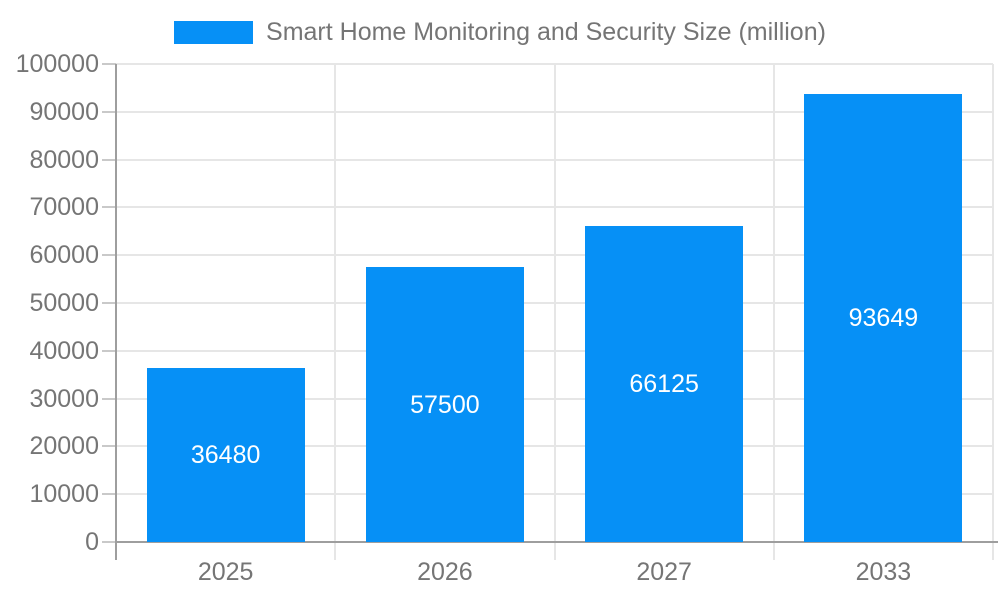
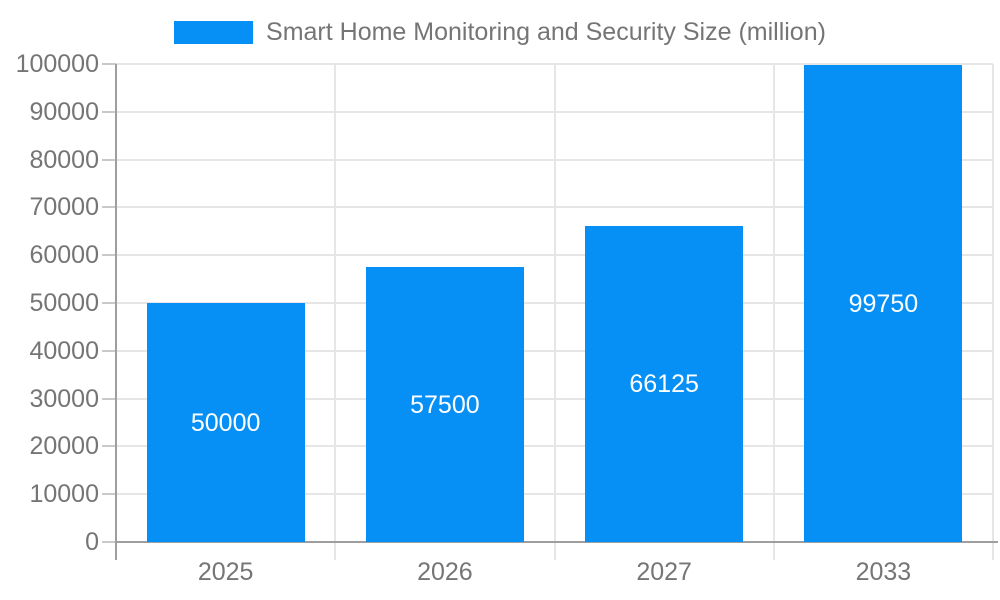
2025: 36480 -> 50000
2033: 93649 -> 99750
